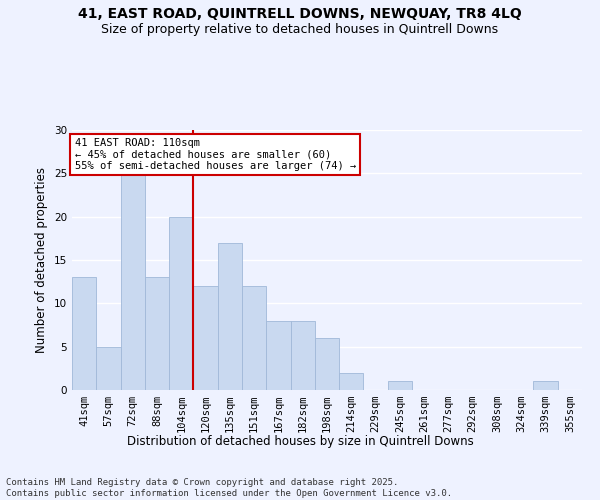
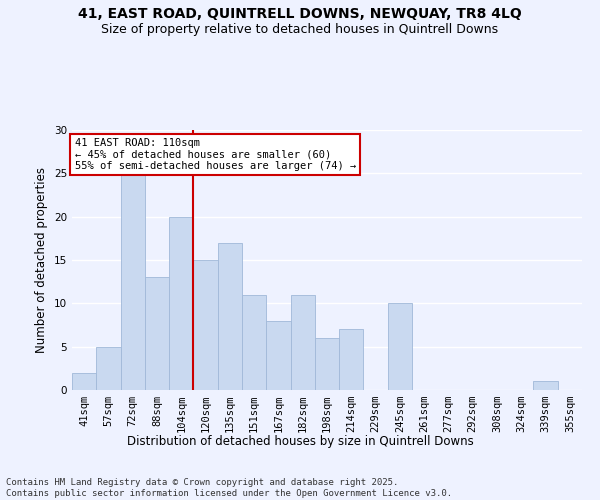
41sqm: 13 -> 2
120sqm: 12 -> 15
151sqm: 12 -> 11
182sqm: 8 -> 11
214sqm: 2 -> 7
245sqm: 1 -> 10
